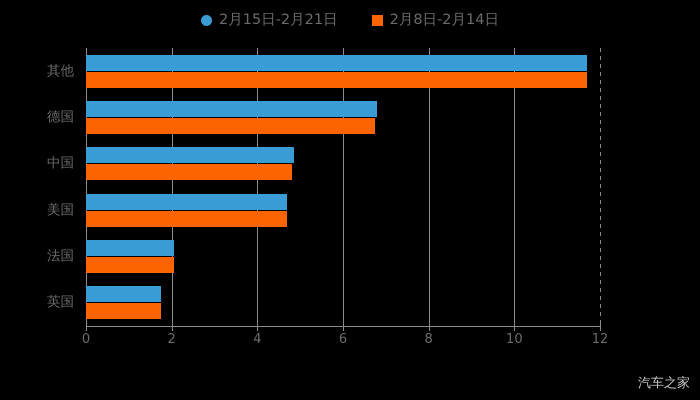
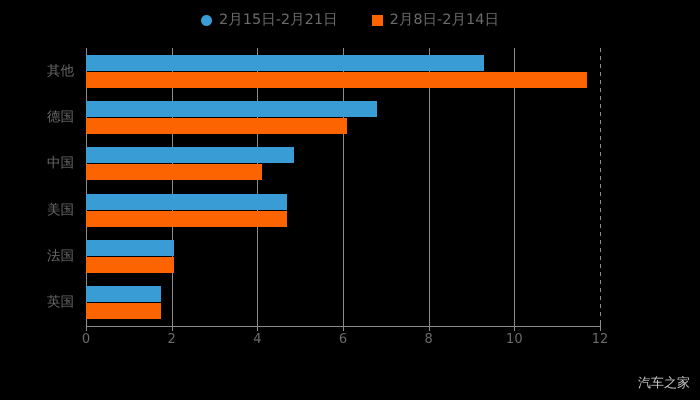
2月15日-2月21日/其他: 11.7 -> 9.3
2月8日-2月14日/德国: 6.8 -> 6.1
2月8日-2月14日/中国: 4.8 -> 4.1
